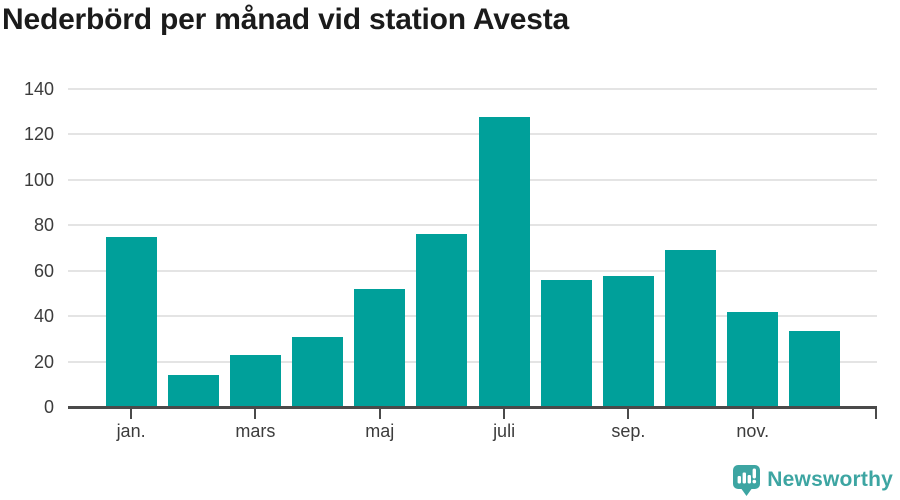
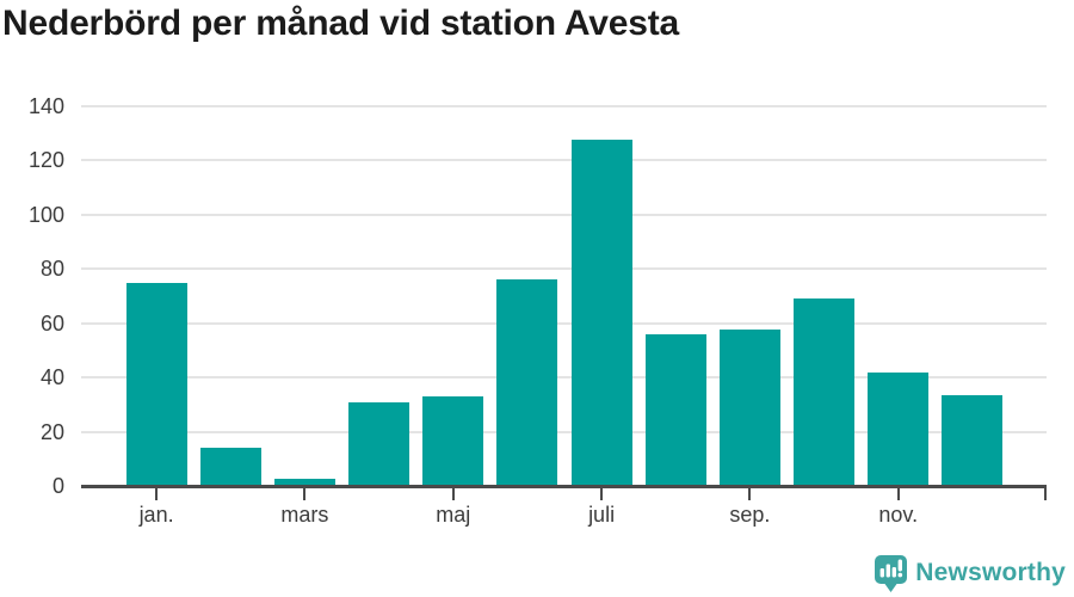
mars: 23 -> 2
maj: 52 -> 33
